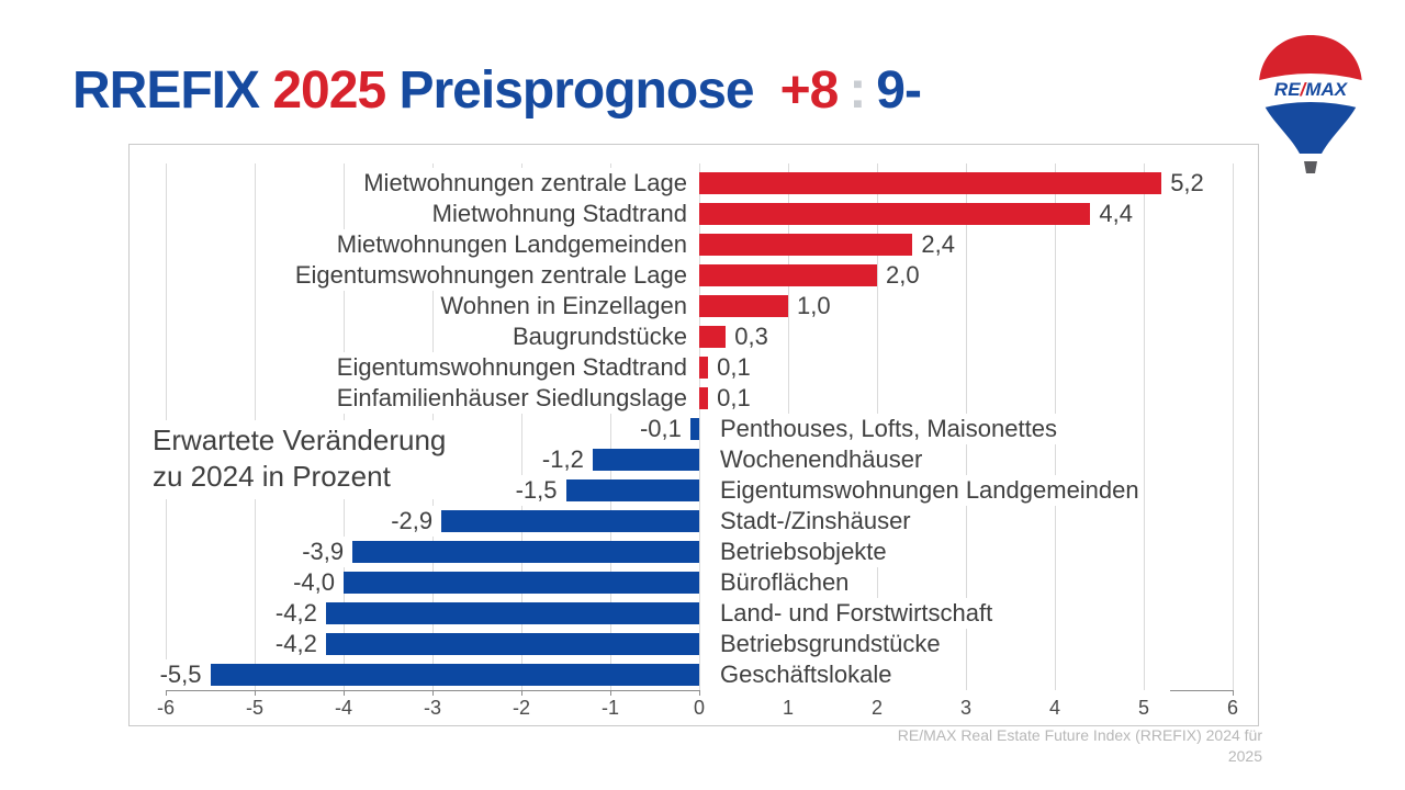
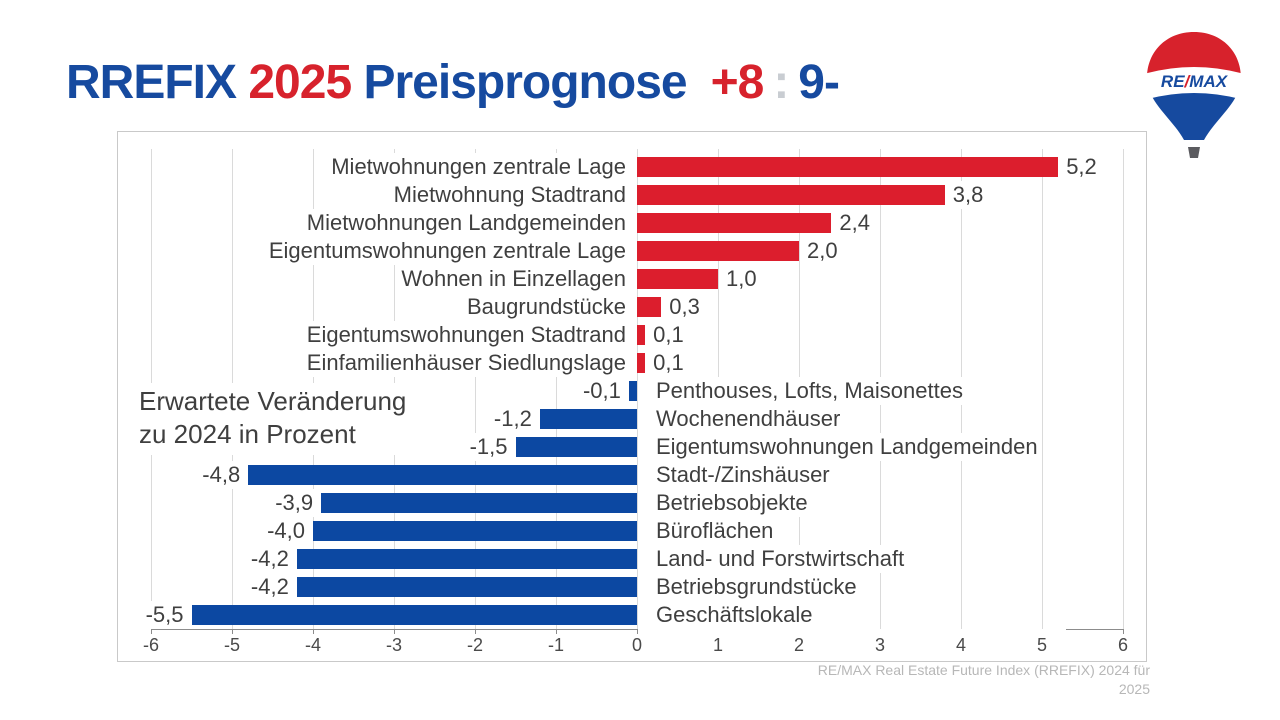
Mietwohnung Stadtrand: 4,4 -> 3,8
Stadt-/Zinshäuser: -2,9 -> -4,8
